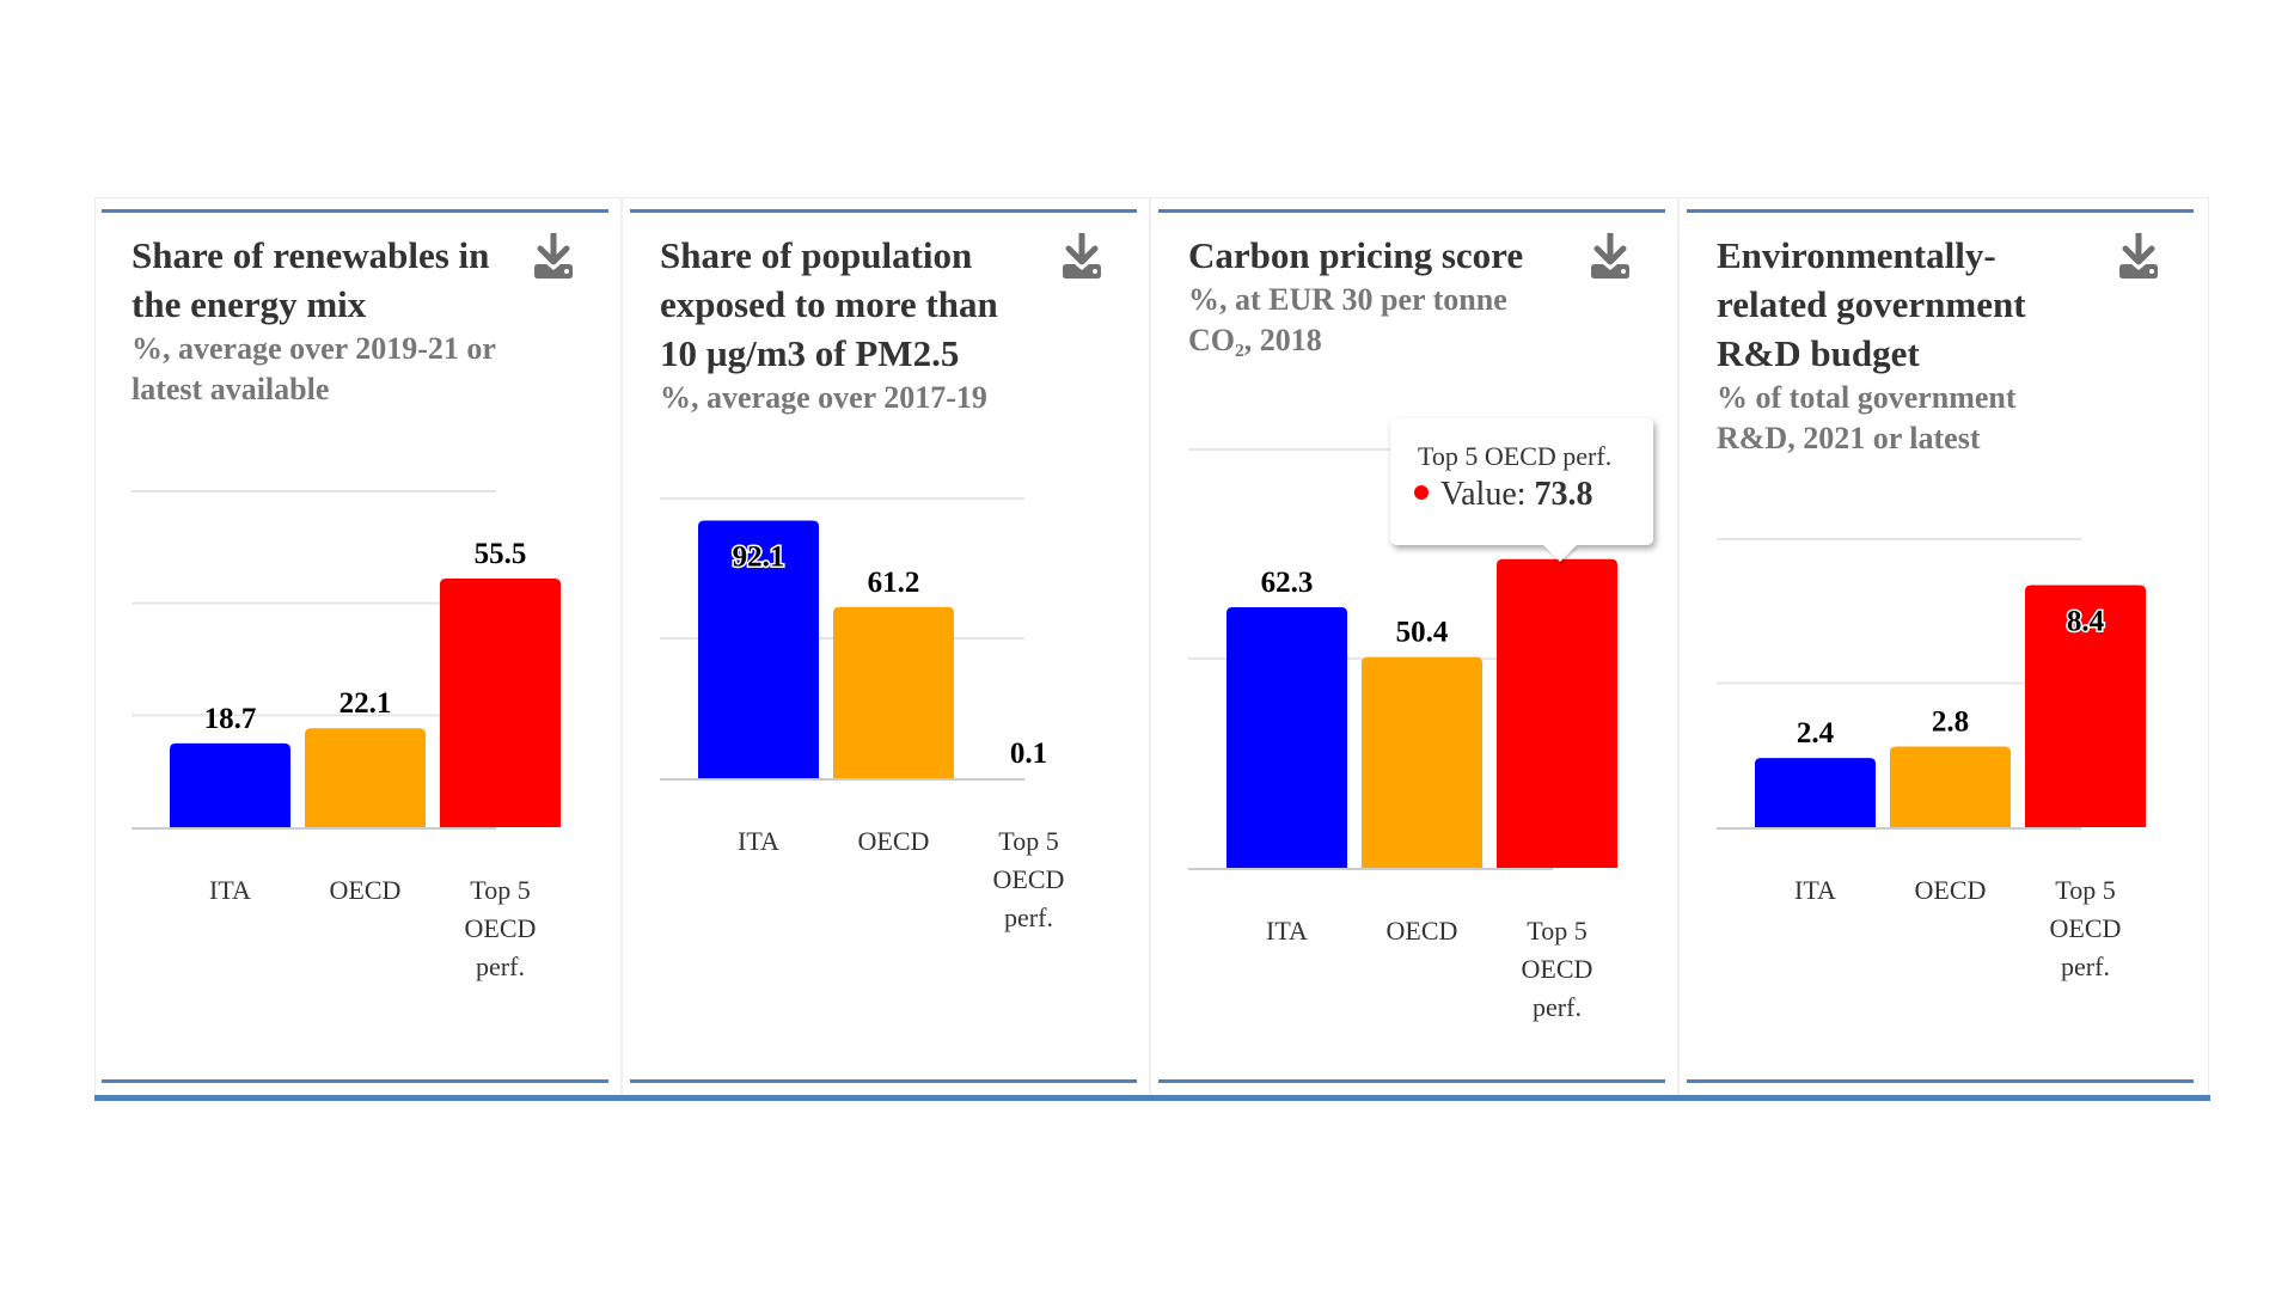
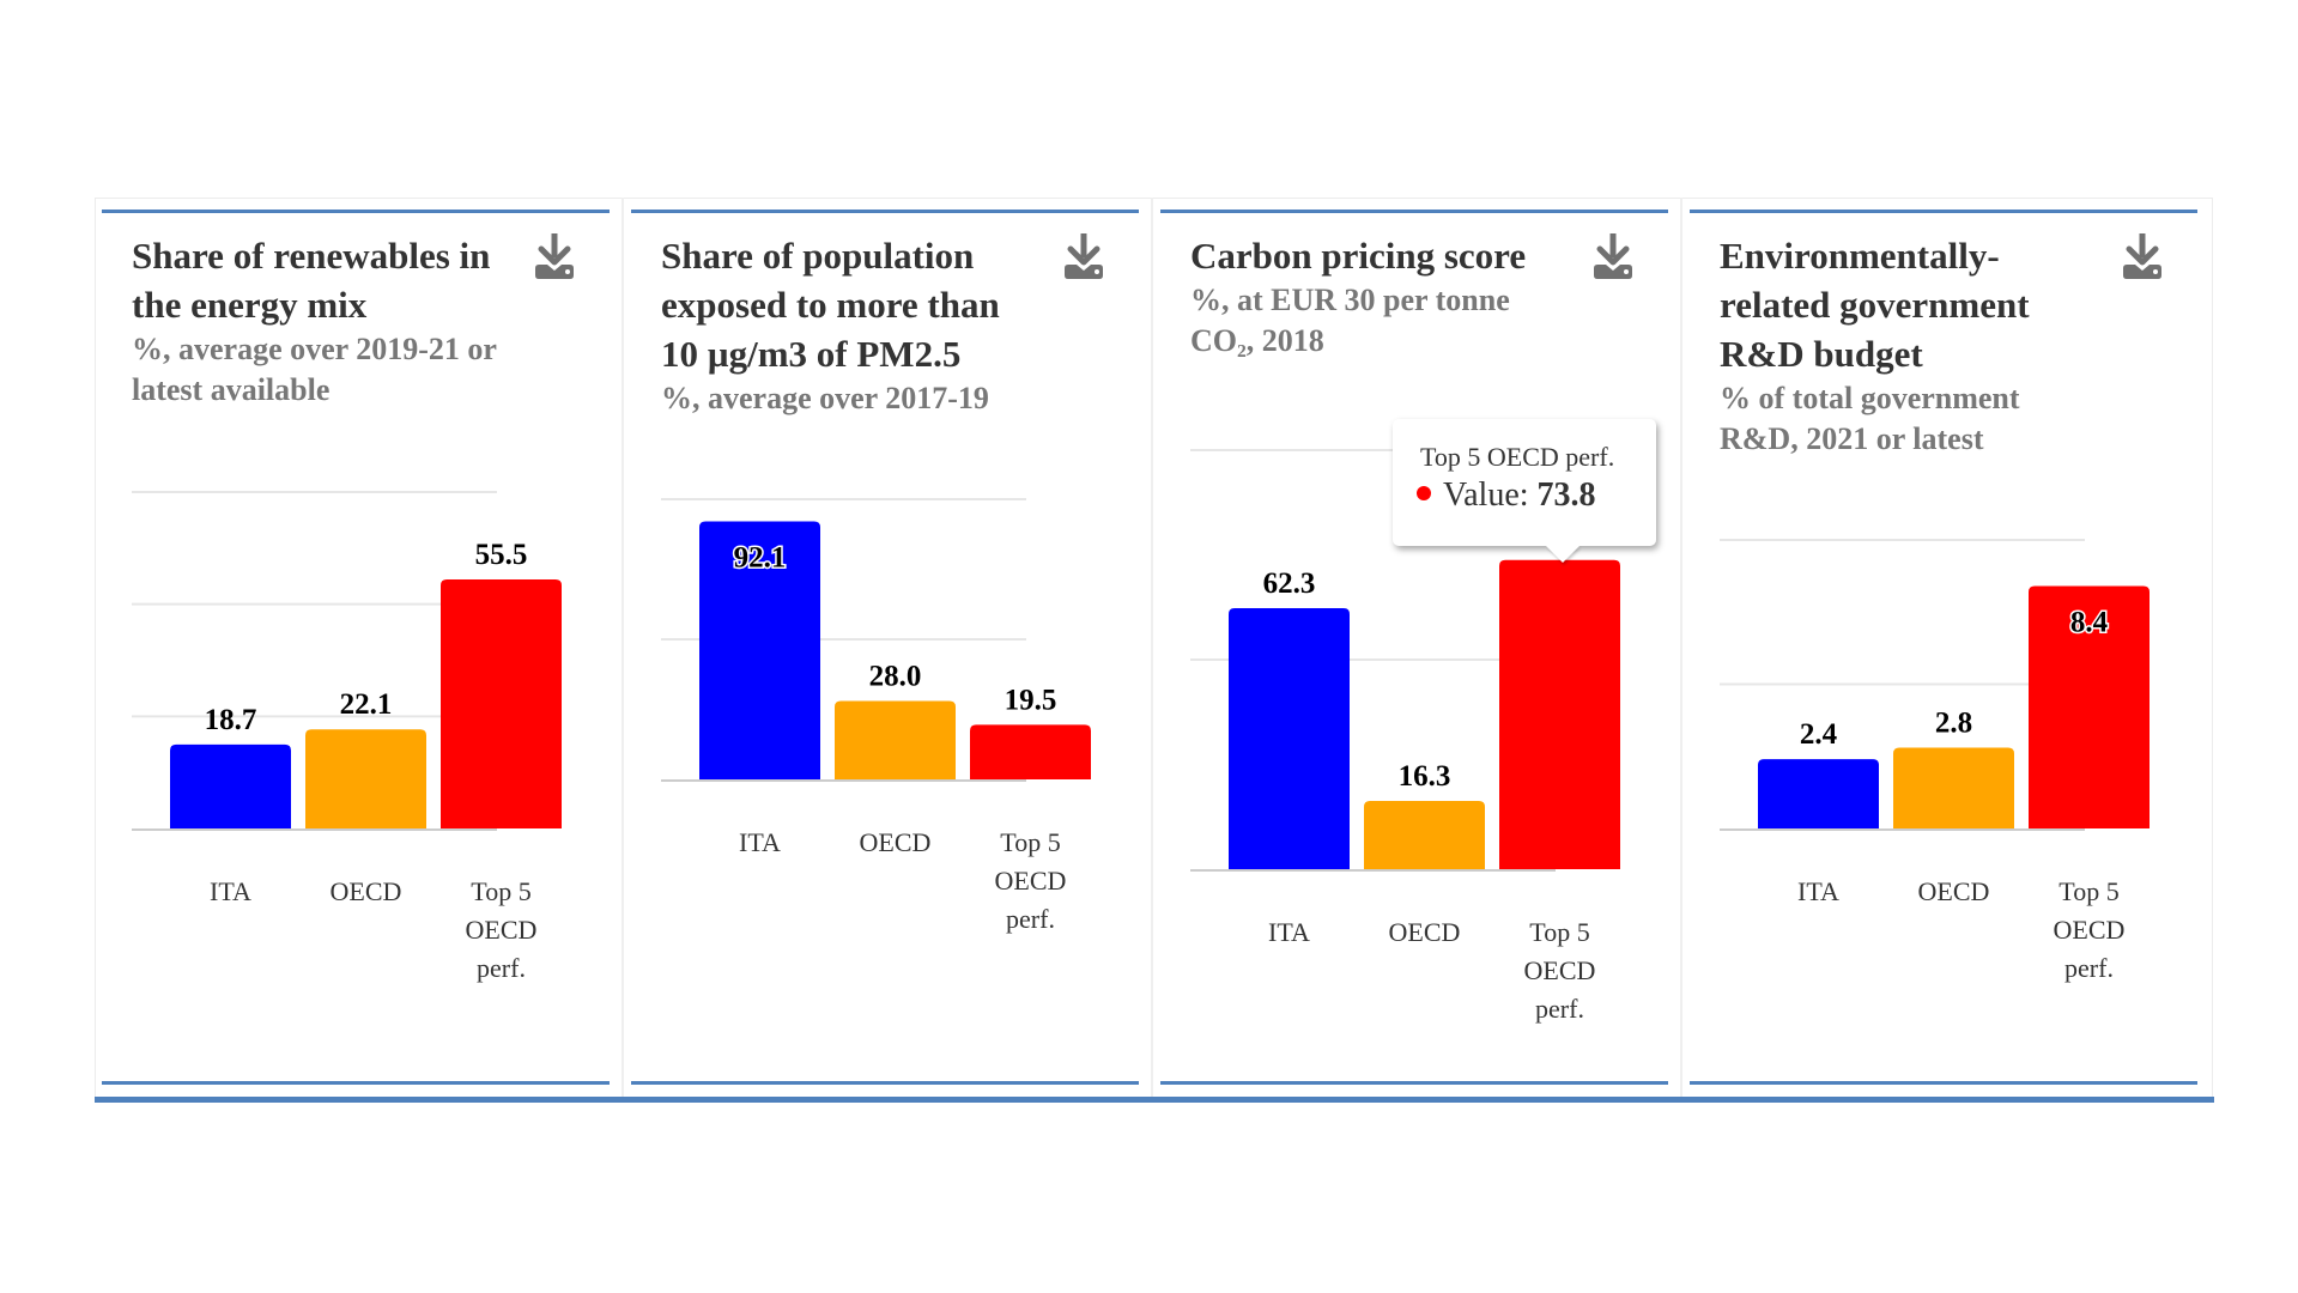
Share of population exposed to more than 10 µg/m3 of PM2.5/OECD: 61.2 -> 28.0
Share of population exposed to more than 10 µg/m3 of PM2.5/Top 5 OECD perf.: 0.1 -> 19.5
Carbon pricing score/OECD: 50.4 -> 16.3
